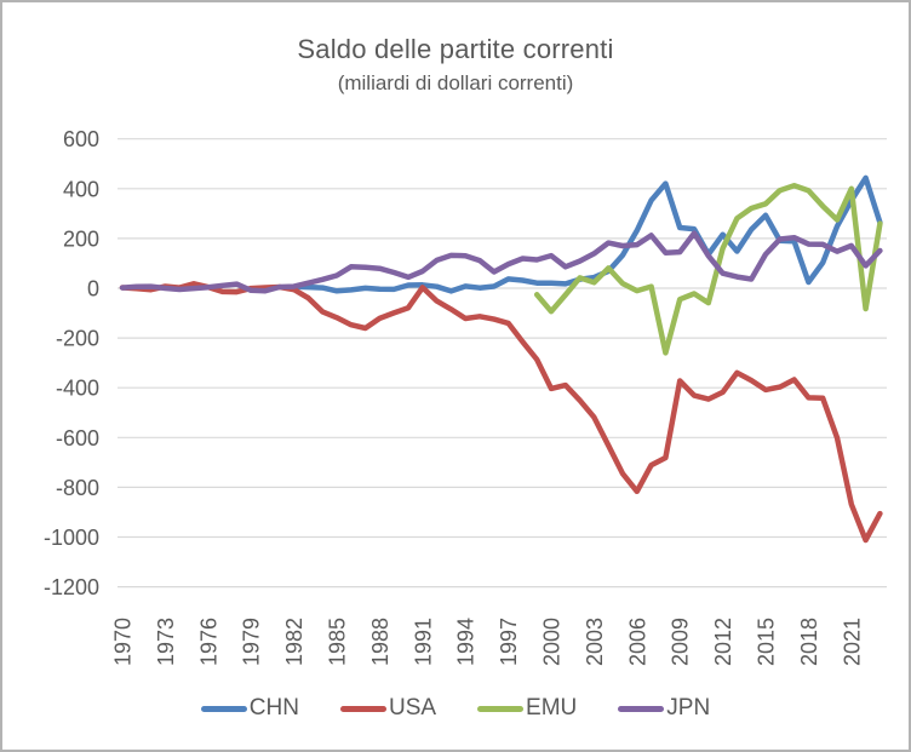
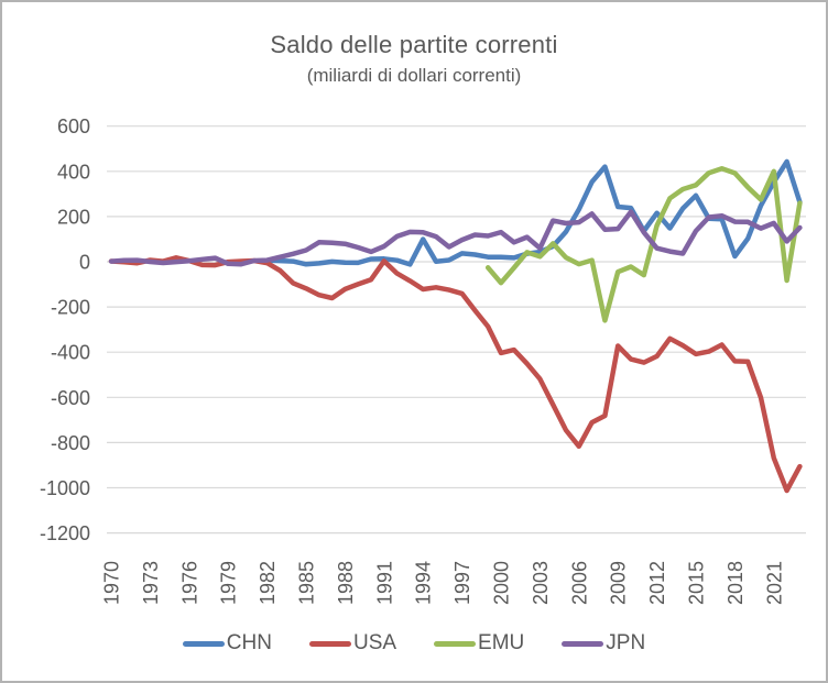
CHN/1994: 10 -> 100
JPN/2003: 140 -> 60
